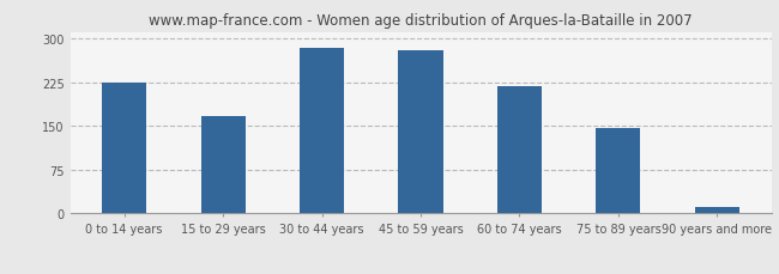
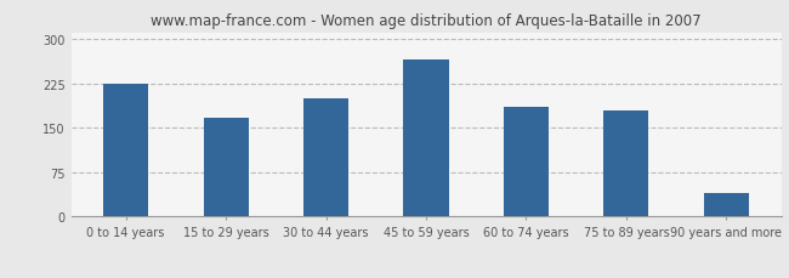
30 to 44 years: 285 -> 200
45 to 59 years: 280 -> 265
60 to 74 years: 218 -> 185
75 to 89 years: 146 -> 180
90 years and more: 12 -> 40
